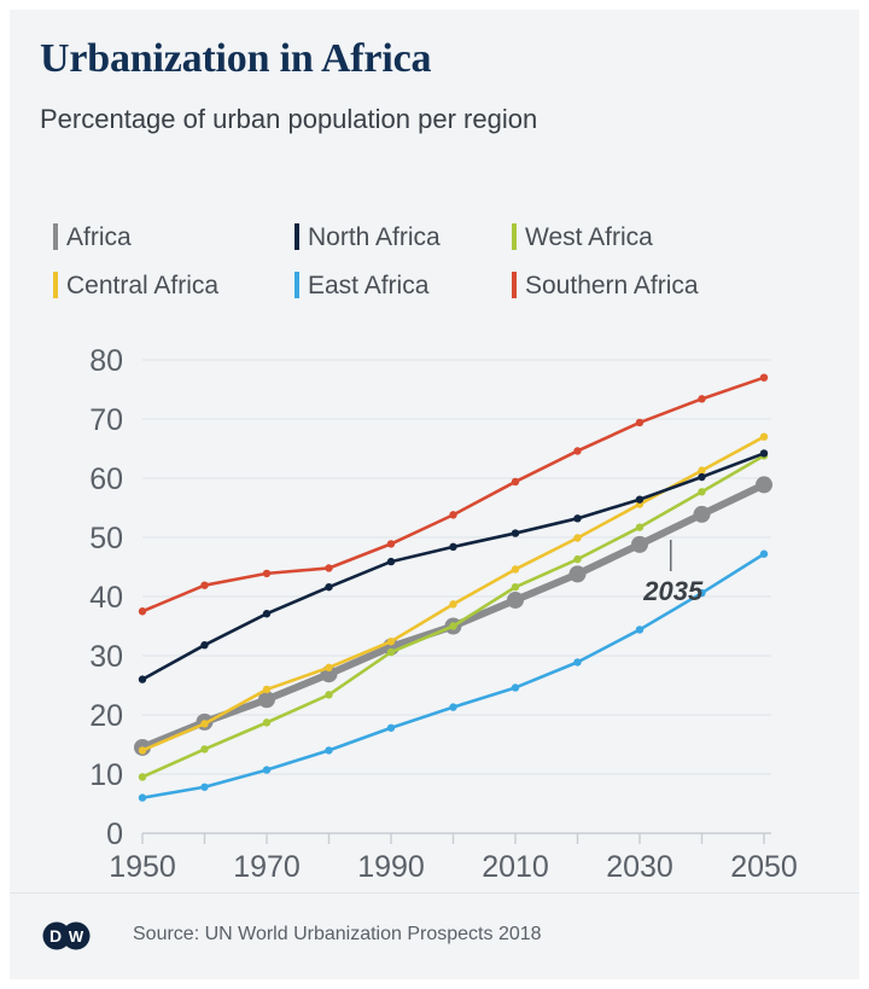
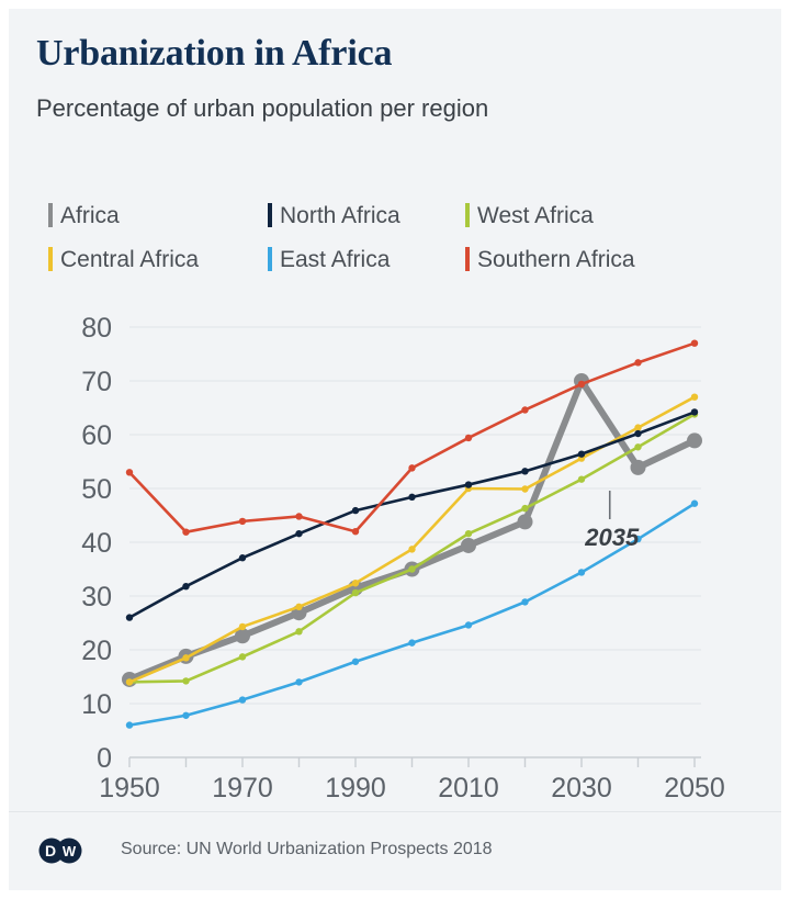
West Africa/1950: 10 -> 14
Southern Africa/1950: 38 -> 53
Southern Africa/1990: 49 -> 42
Central Africa/2010: 45 -> 50
Africa/2030: 49 -> 70
